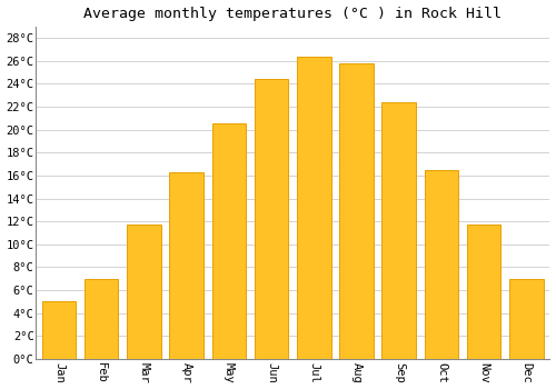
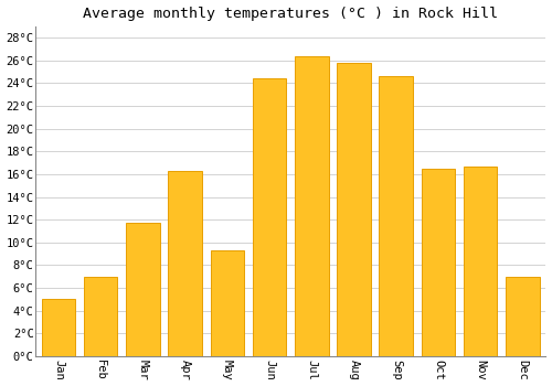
May: 20.6°C -> 9.3°C
Sep: 22.4°C -> 24.6°C
Nov: 11.7°C -> 16.7°C
